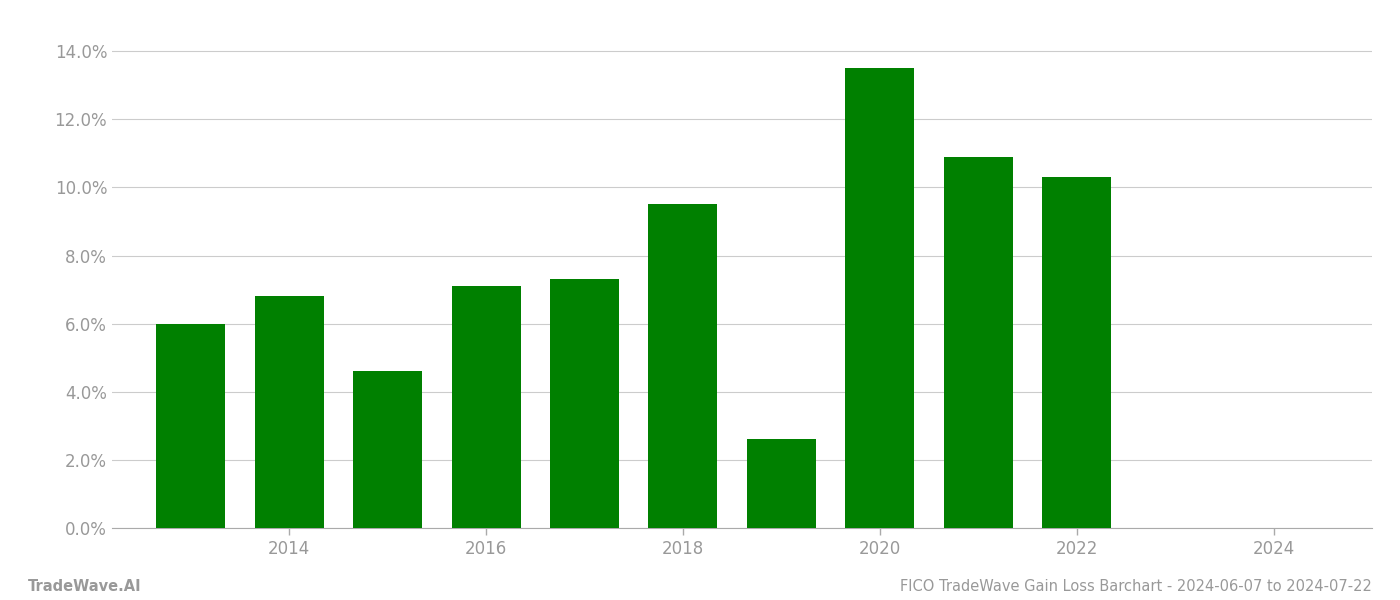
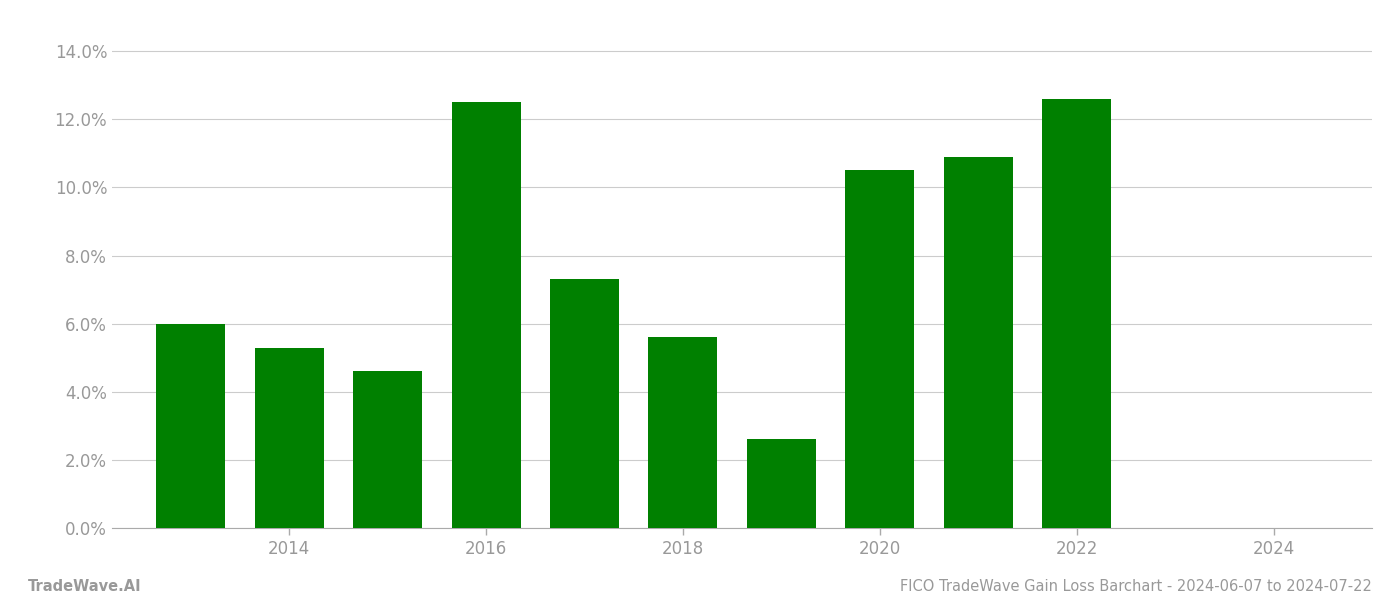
2014: 6.8% -> 5.3%
2016: 7.1% -> 12.5%
2018: 9.5% -> 5.6%
2020: 13.5% -> 10.5%
2022: 10.3% -> 12.6%
